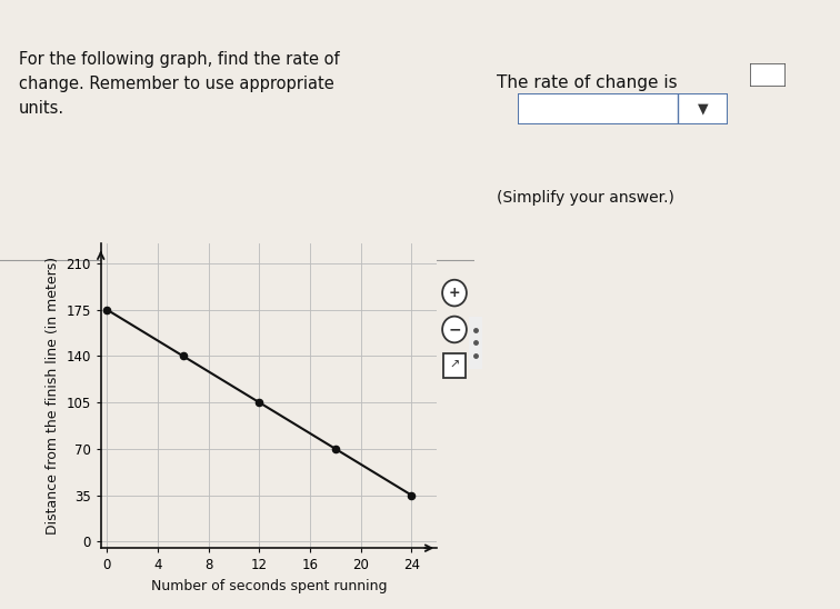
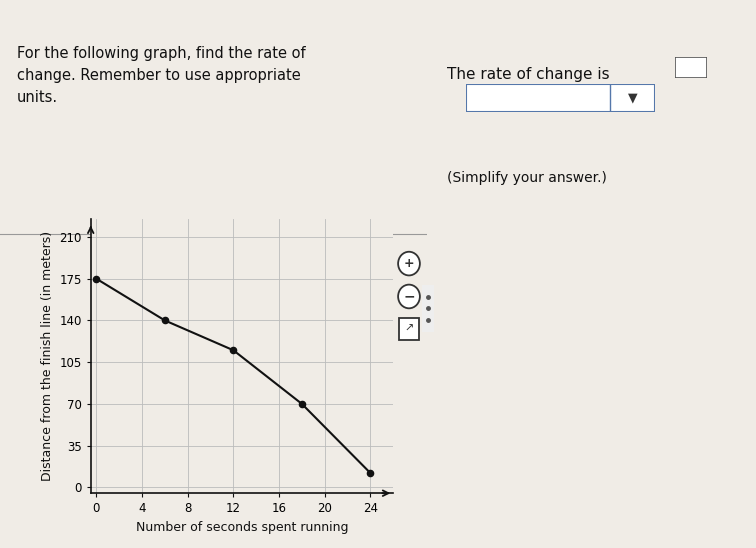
12: 105 -> 115
24: 35 -> 12
